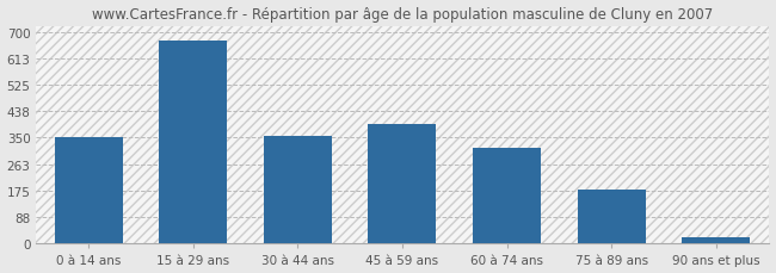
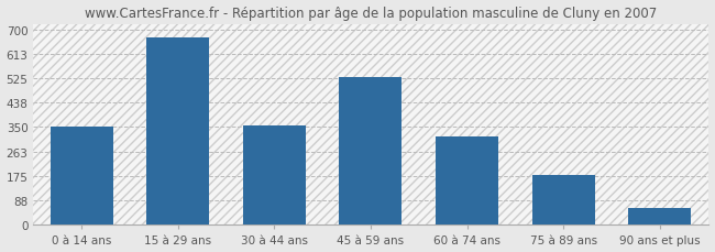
45 à 59 ans: 395 -> 530
90 ans et plus: 22 -> 60
